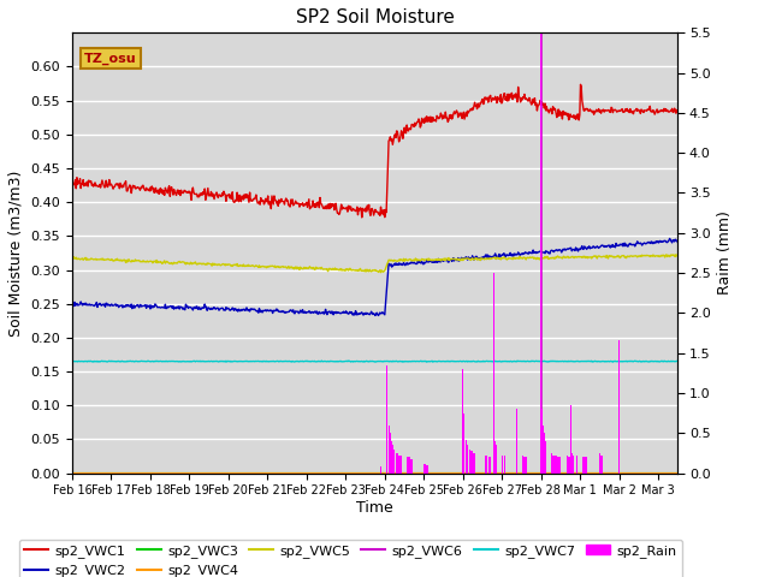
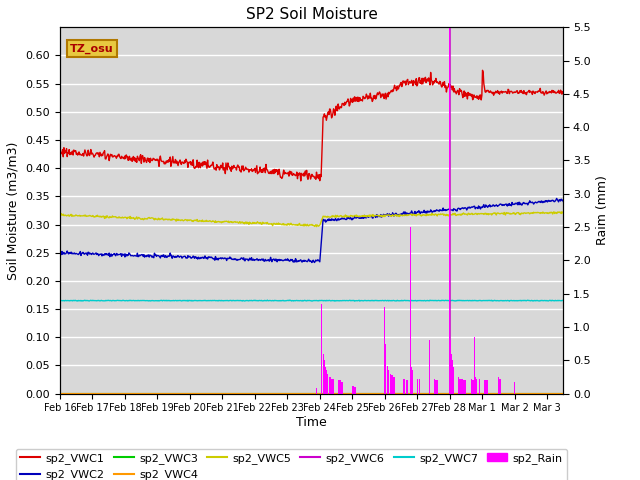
sp2_Rain/Mar 2: 1.66 -> 0.18
